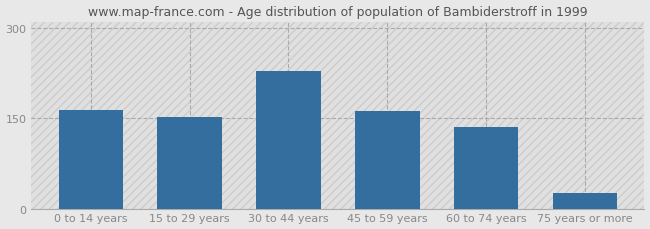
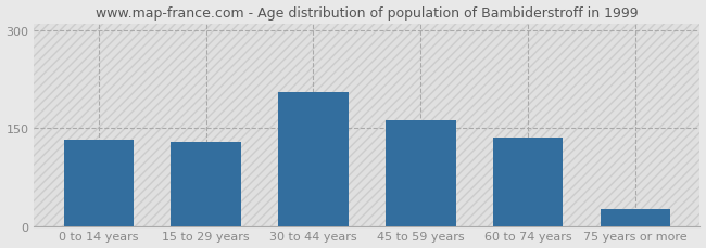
0 to 14 years: 163 -> 132
15 to 29 years: 152 -> 128
30 to 44 years: 228 -> 204
